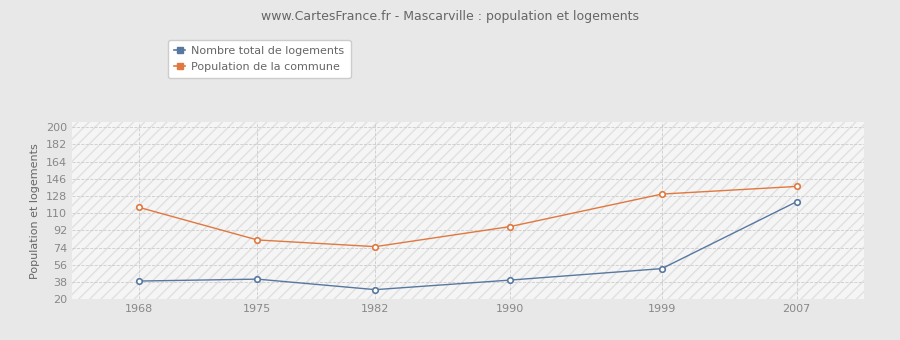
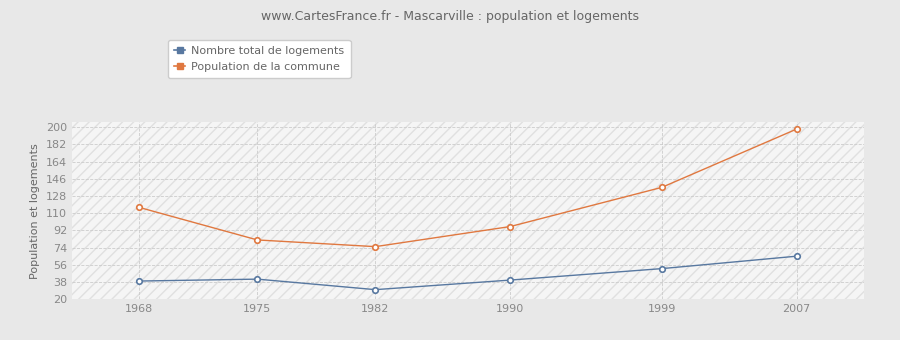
Population de la commune/1999: 130 -> 137
Nombre total de logements/2007: 122 -> 65
Population de la commune/2007: 138 -> 198
